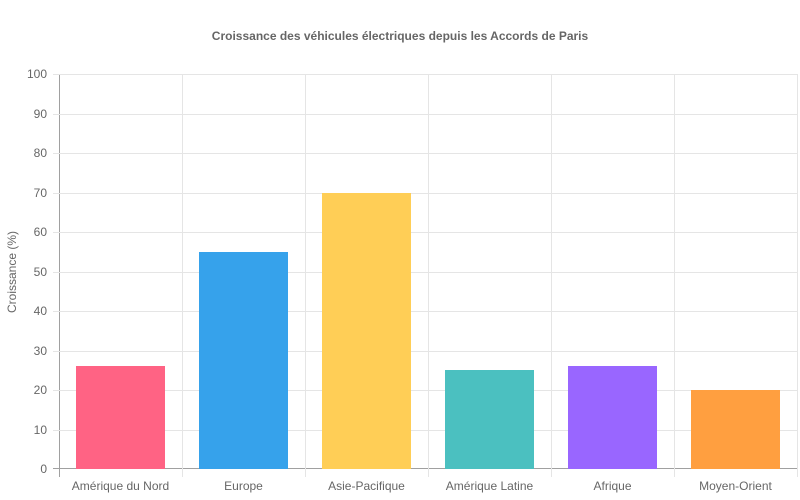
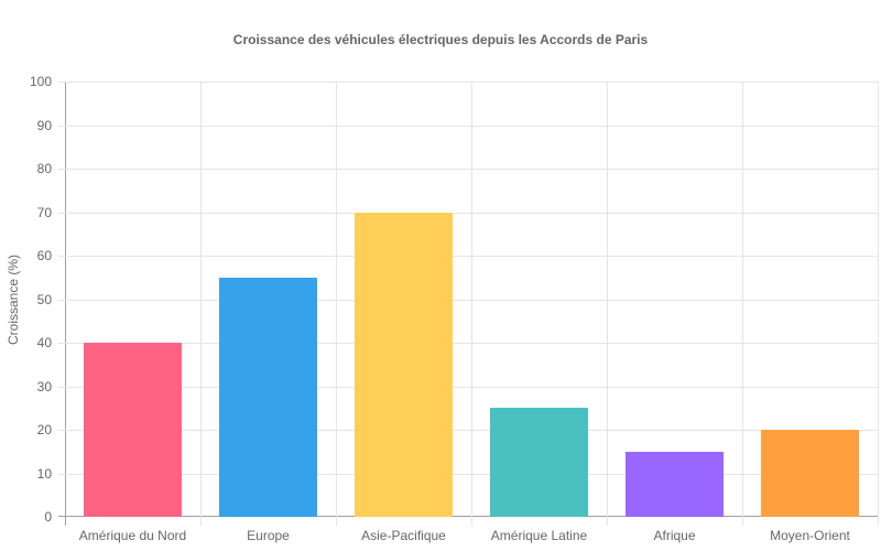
Amérique du Nord: 26 -> 40
Afrique: 26 -> 15
